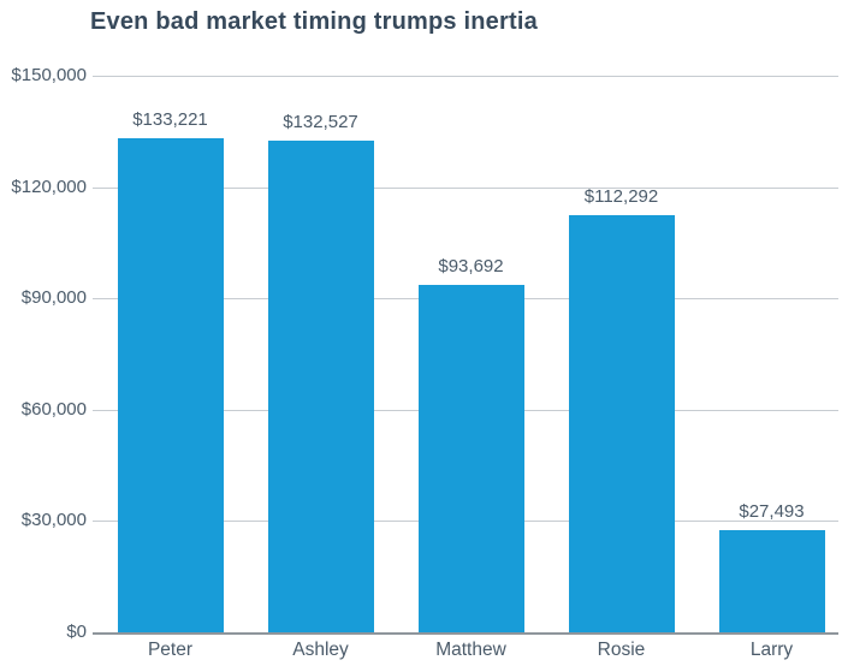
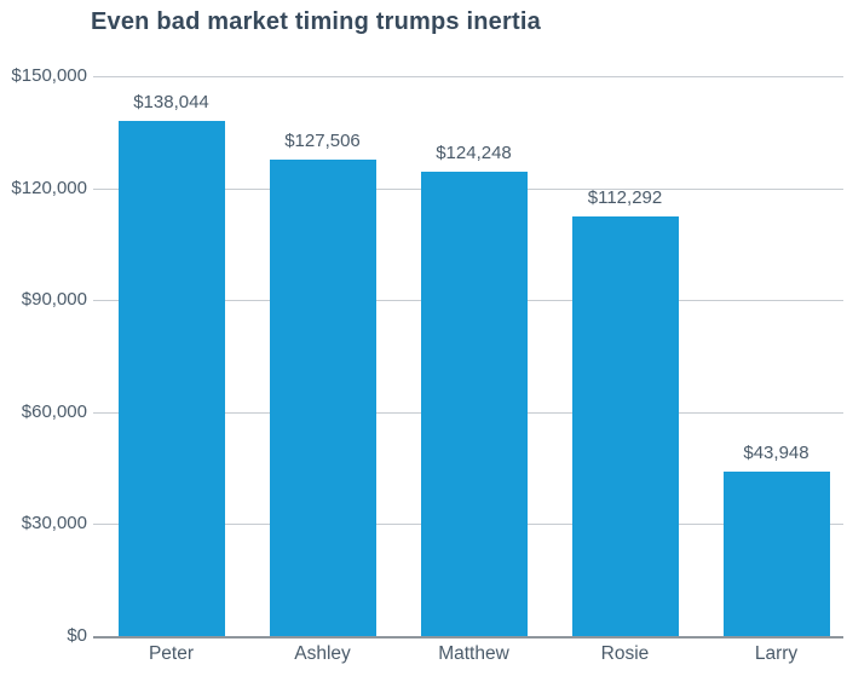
Peter: $133,221 -> $138,044
Ashley: $132,527 -> $127,506
Matthew: $93,692 -> $124,248
Larry: $27,493 -> $43,948
